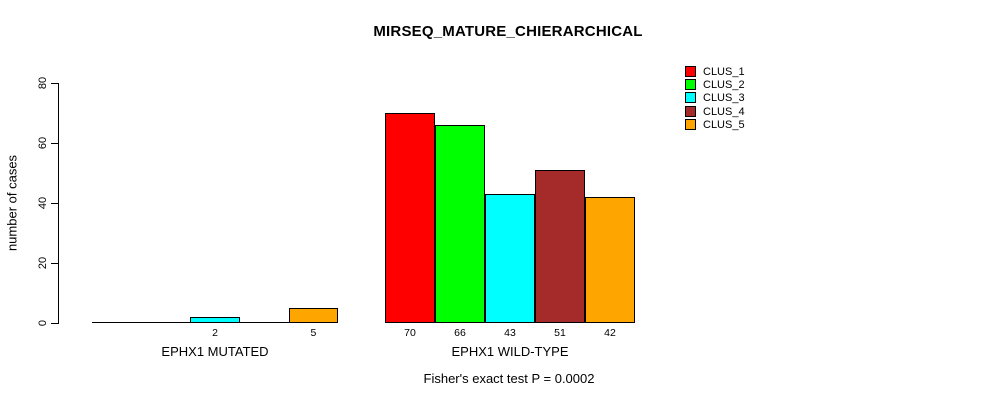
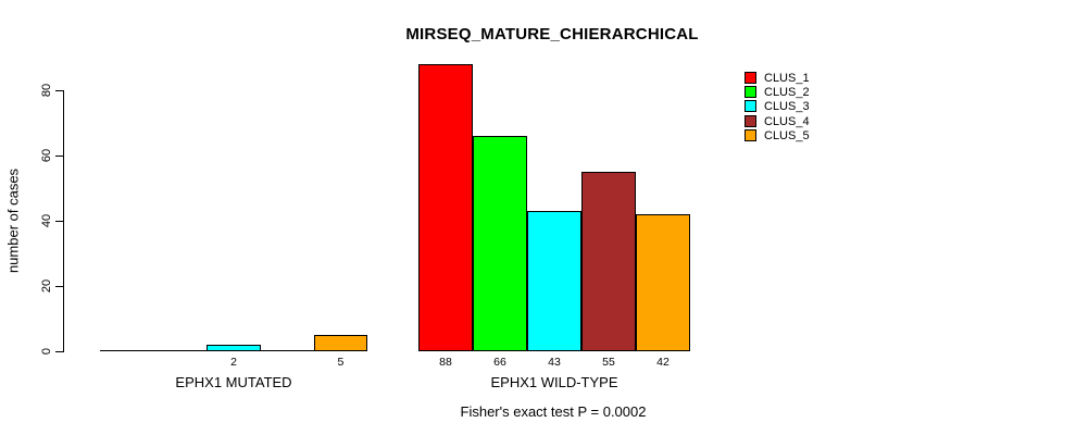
CLUS_1/EPHX1 WILD-TYPE: 70 -> 88
CLUS_4/EPHX1 WILD-TYPE: 51 -> 55
